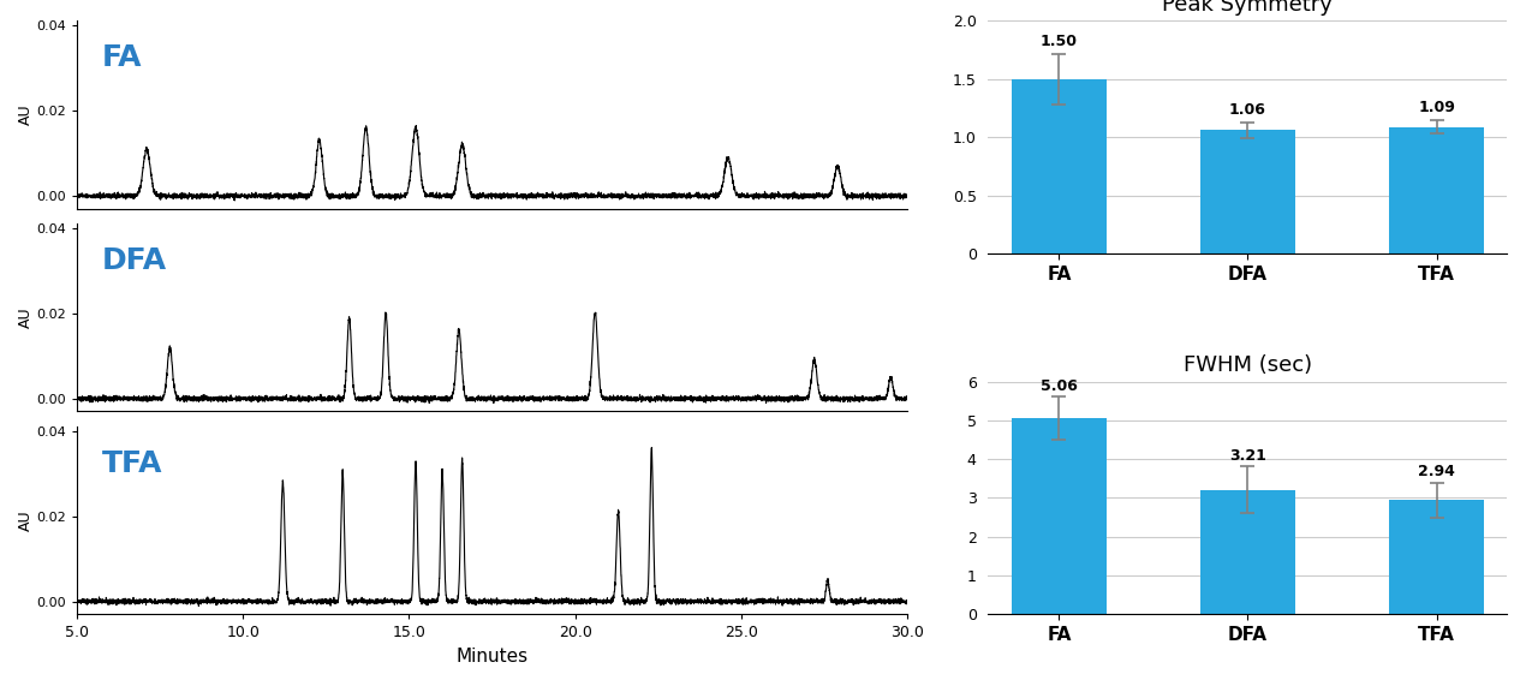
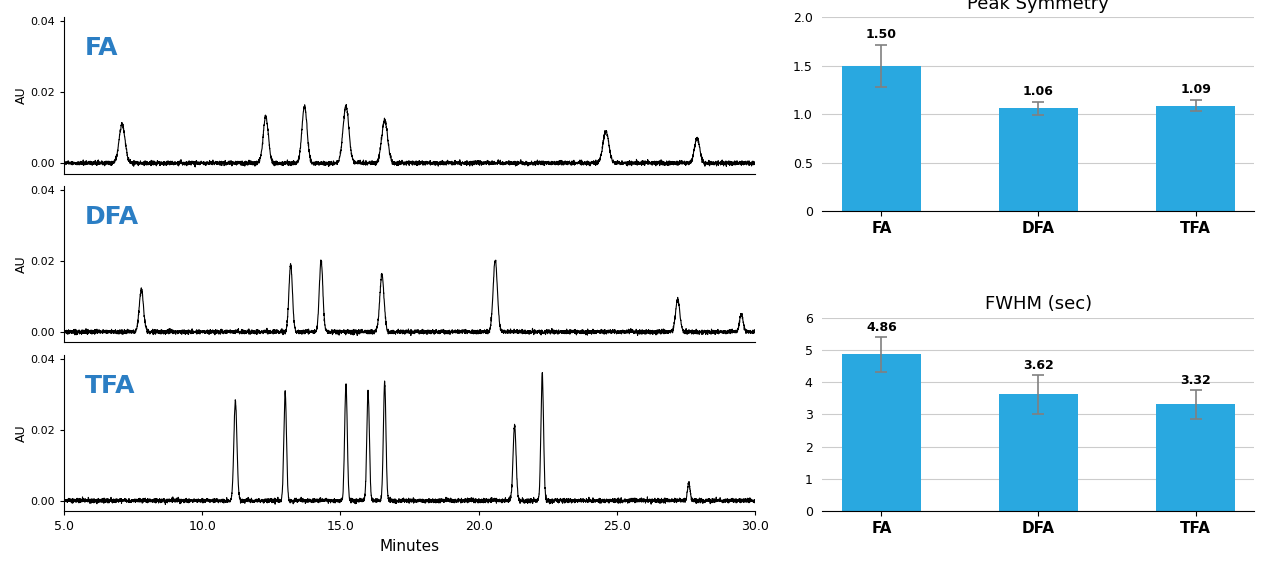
FWHM (sec)/FA: 5.06 -> 4.86
FWHM (sec)/DFA: 3.21 -> 3.62
FWHM (sec)/TFA: 2.94 -> 3.32
